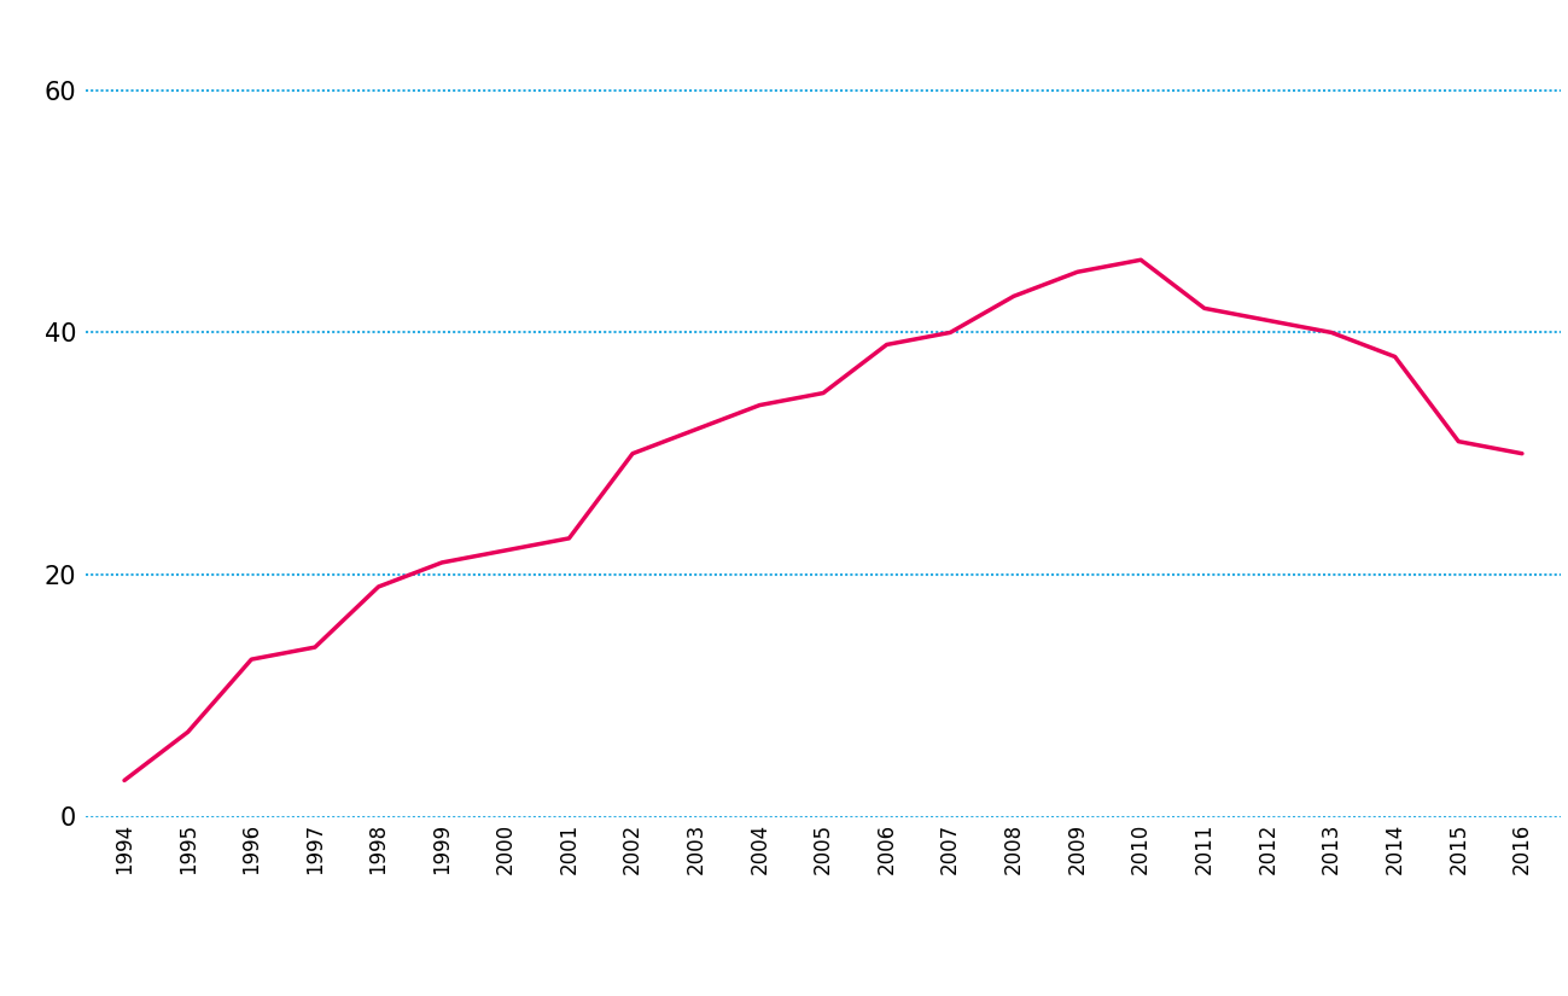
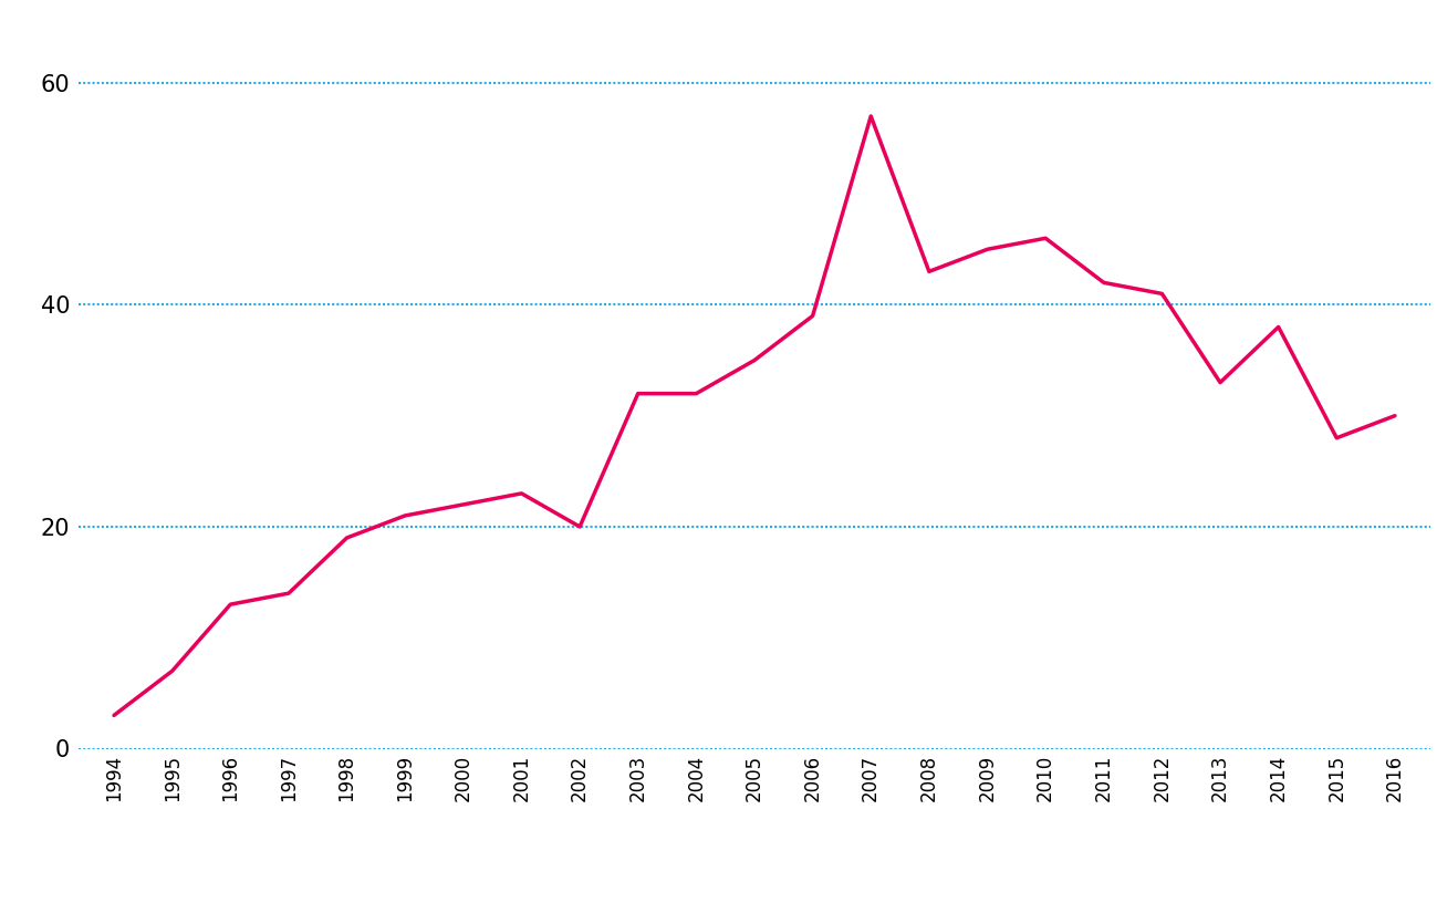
2002: 30 -> 20
2004: 34 -> 32
2007: 40 -> 57
2013: 40 -> 33
2015: 31 -> 28
